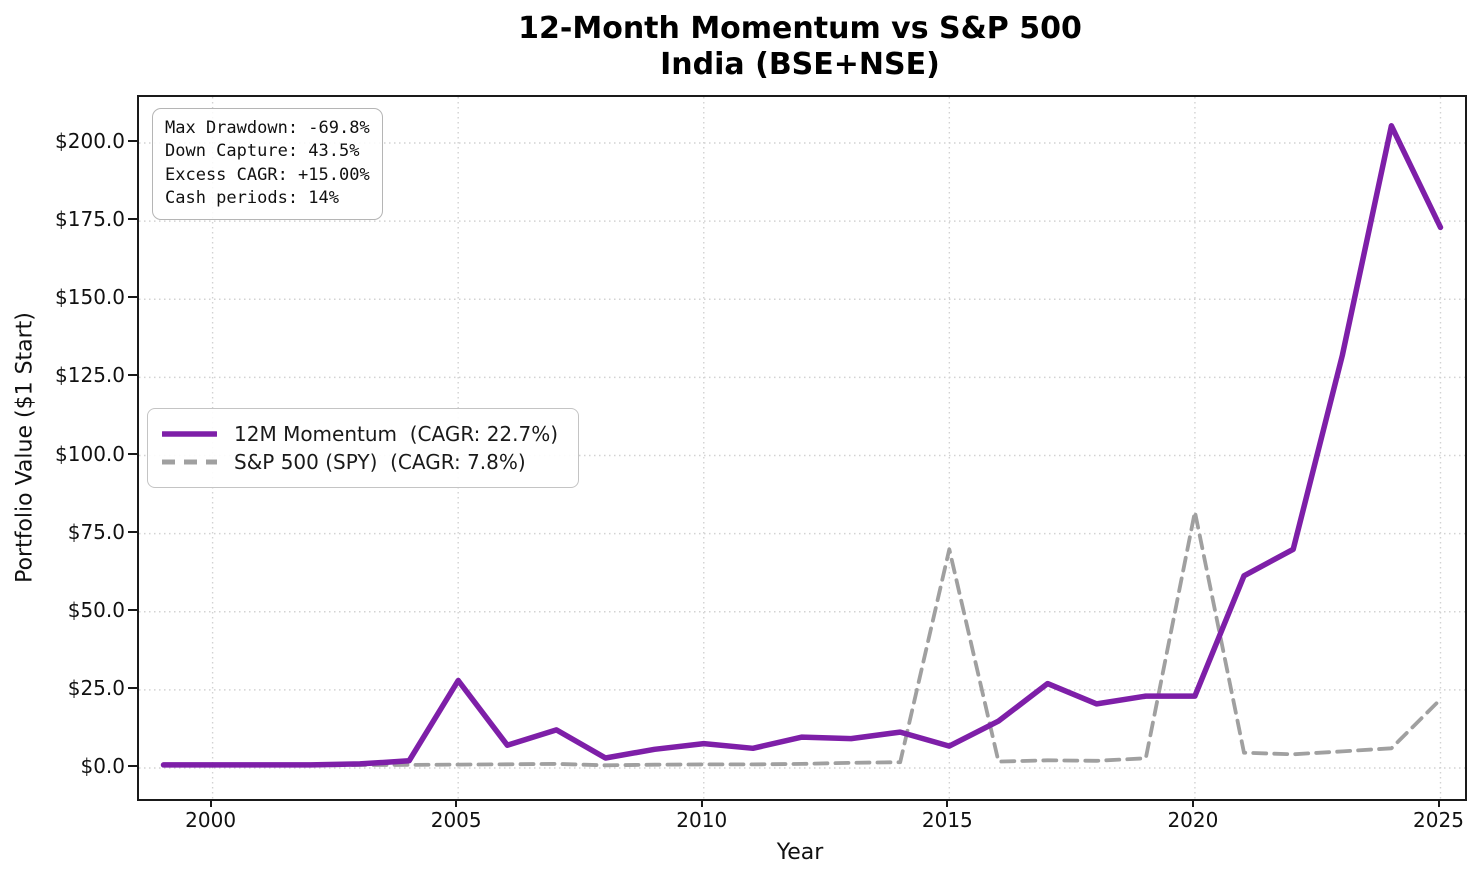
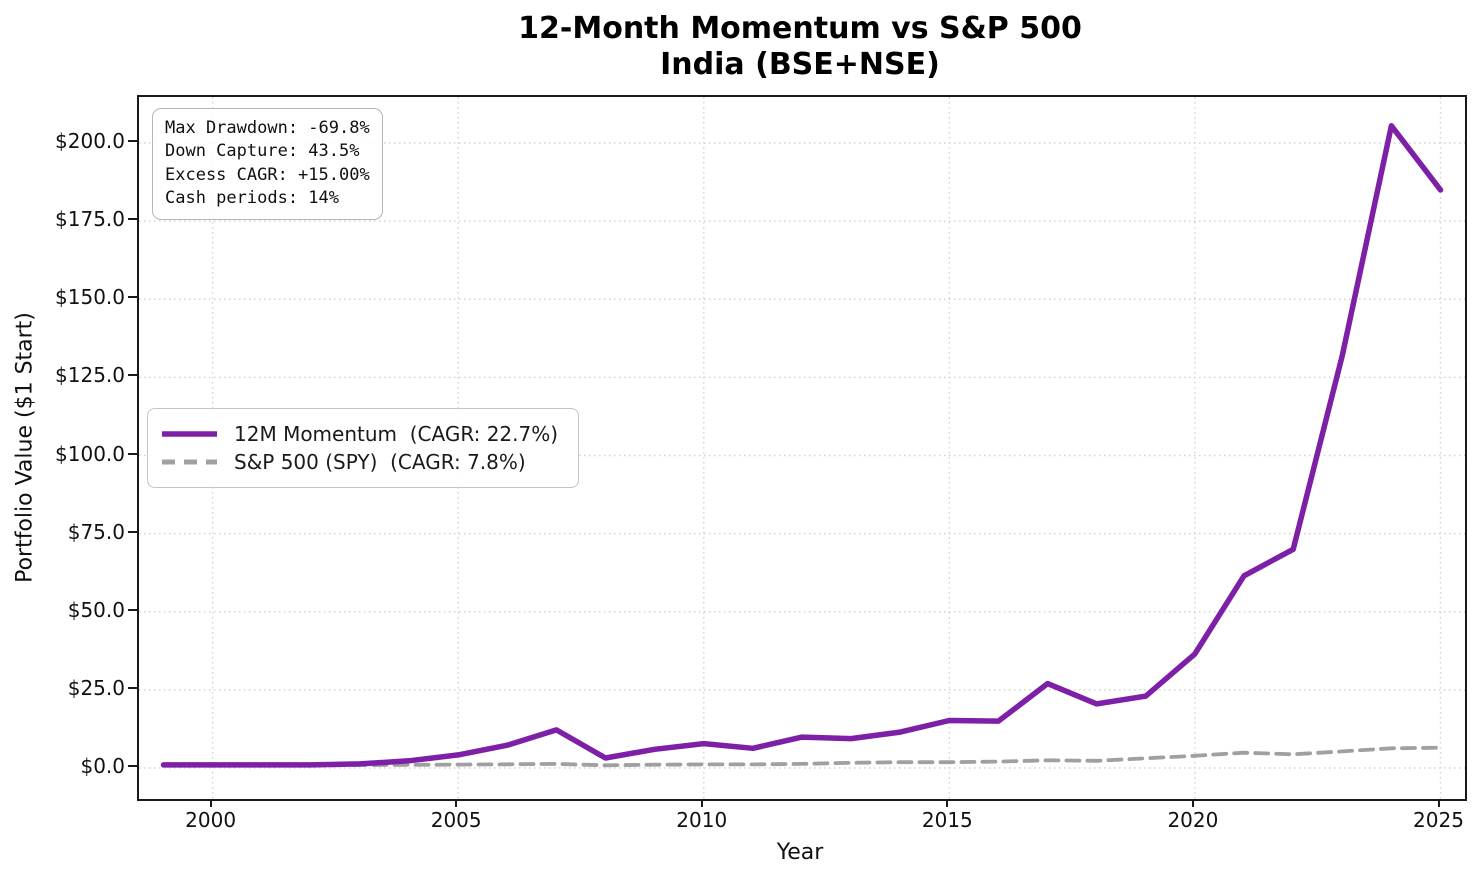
12M Momentum (CAGR: 22.7%)/2005: $28 -> $4
12M Momentum (CAGR: 22.7%)/2015: $7 -> $15
S&P 500 (SPY) (CAGR: 7.8%)/2015: $70 -> $2
12M Momentum (CAGR: 22.7%)/2020: $23 -> $36
S&P 500 (SPY) (CAGR: 7.8%)/2020: $82 -> $4
12M Momentum (CAGR: 22.7%)/2025: $173 -> $185
S&P 500 (SPY) (CAGR: 7.8%)/2025: $22 -> $6
